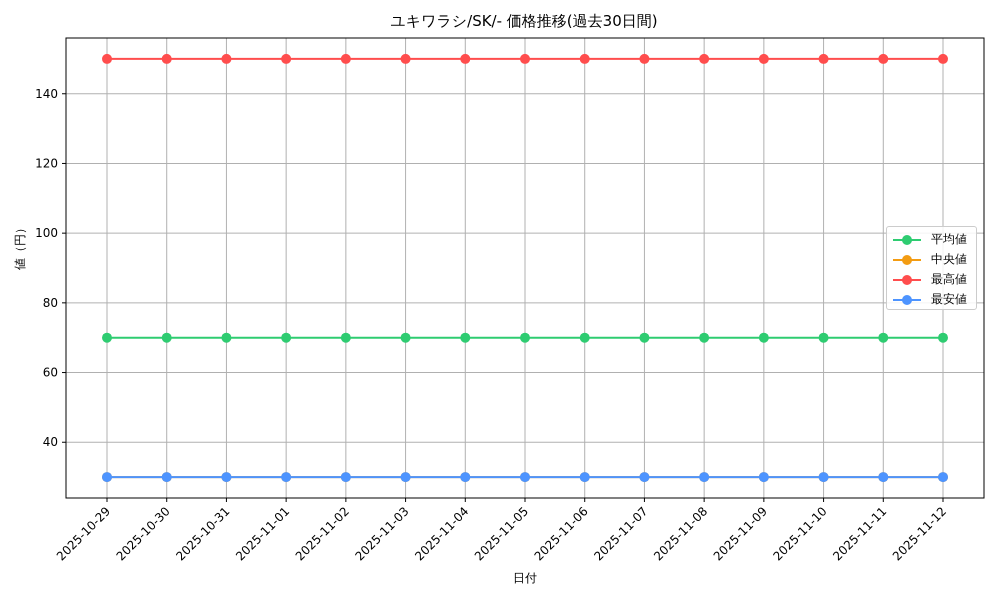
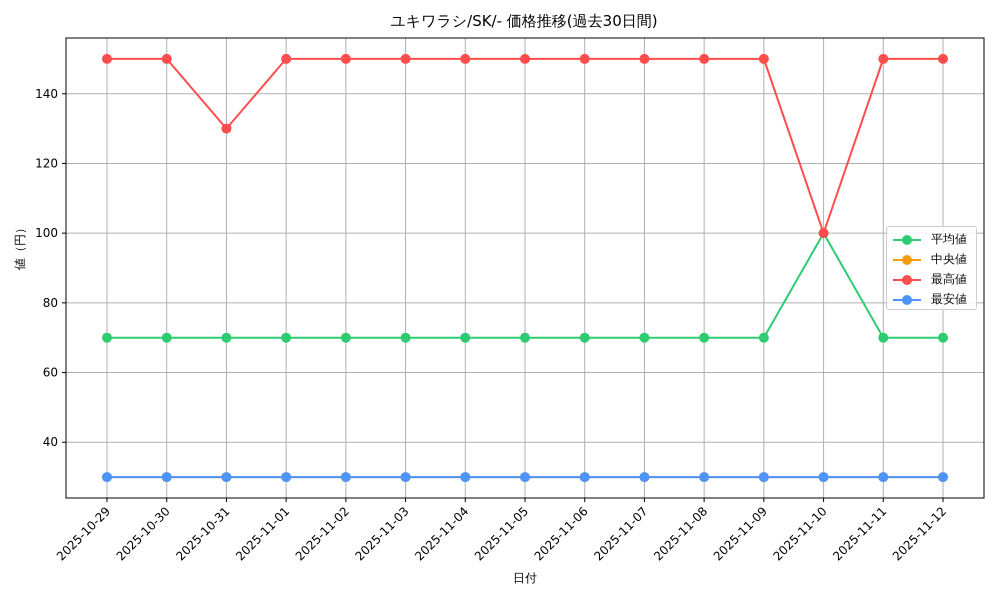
最高値/2025-10-31: 150 -> 130
平均値/2025-11-10: 70 -> 100
最高値/2025-11-10: 150 -> 100
